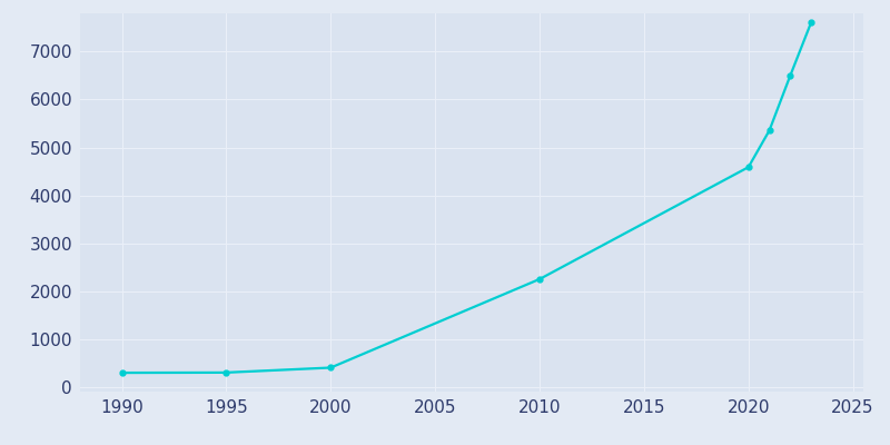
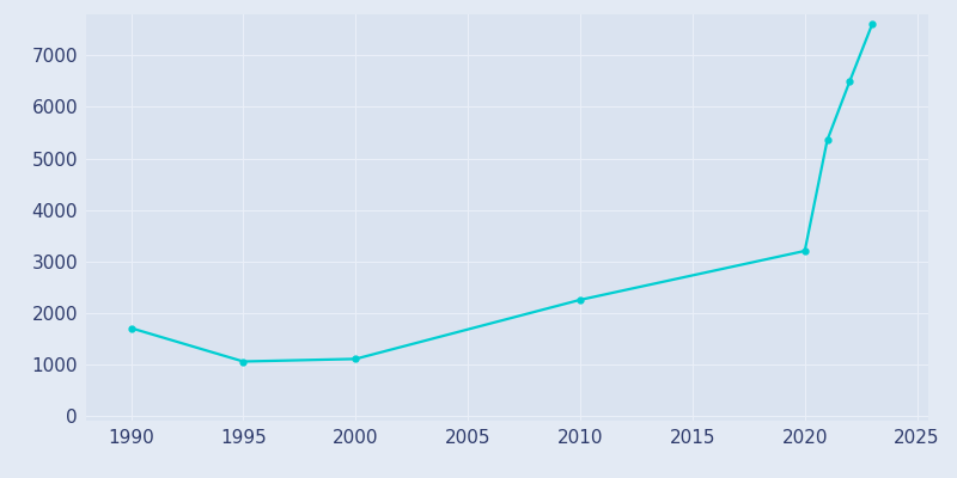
1990: 290 -> 1700
1995: 300 -> 1050
2000: 400 -> 1100
2020: 4590 -> 3200
